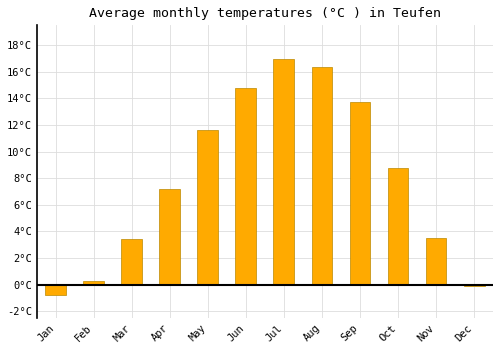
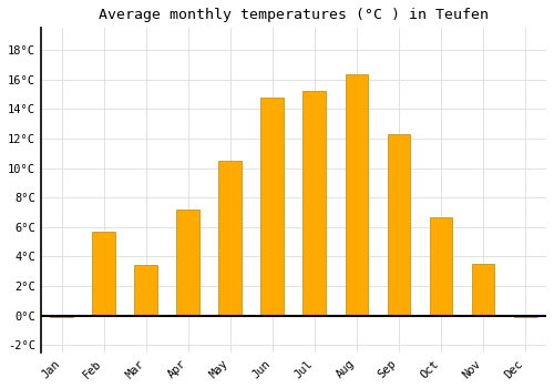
Jan: -0.8°C -> -0.1°C
Feb: 0.3°C -> 5.7°C
May: 11.6°C -> 10.5°C
Jul: 17.0°C -> 15.2°C
Sep: 13.7°C -> 12.3°C
Oct: 8.8°C -> 6.7°C
